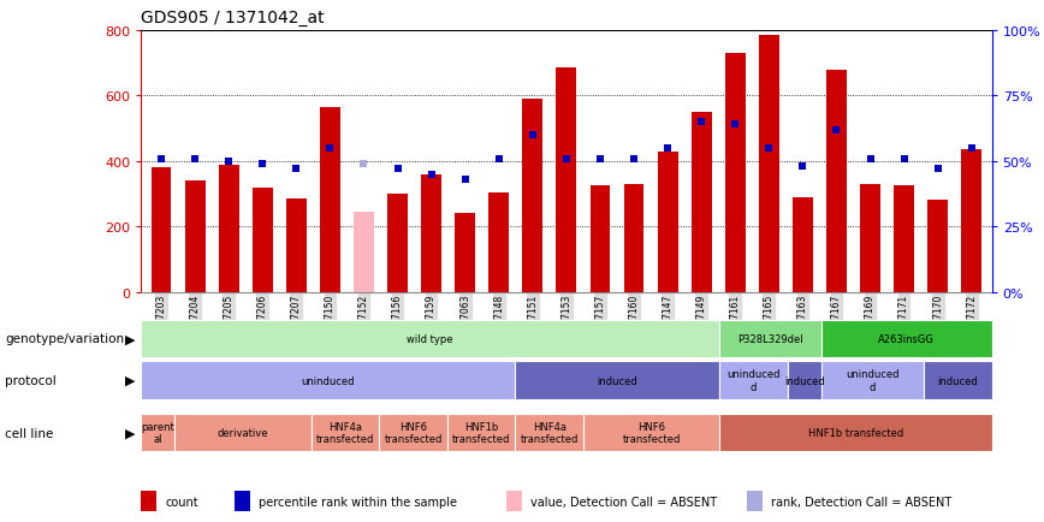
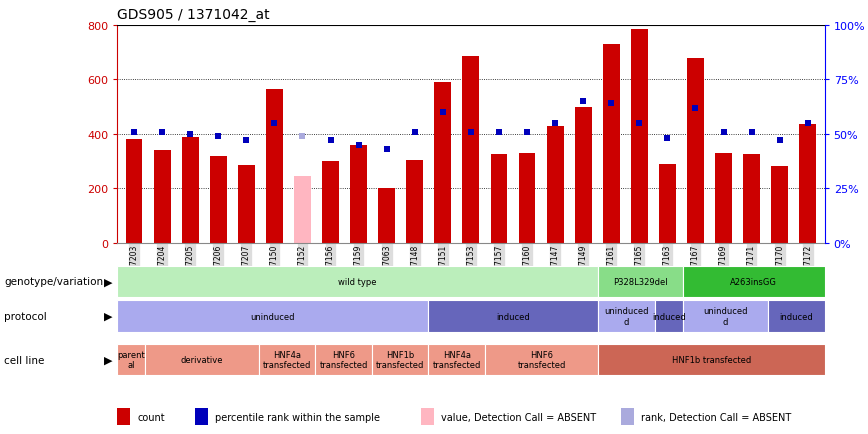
GSM27063: 240 -> 200
GSM27149: 550 -> 500
